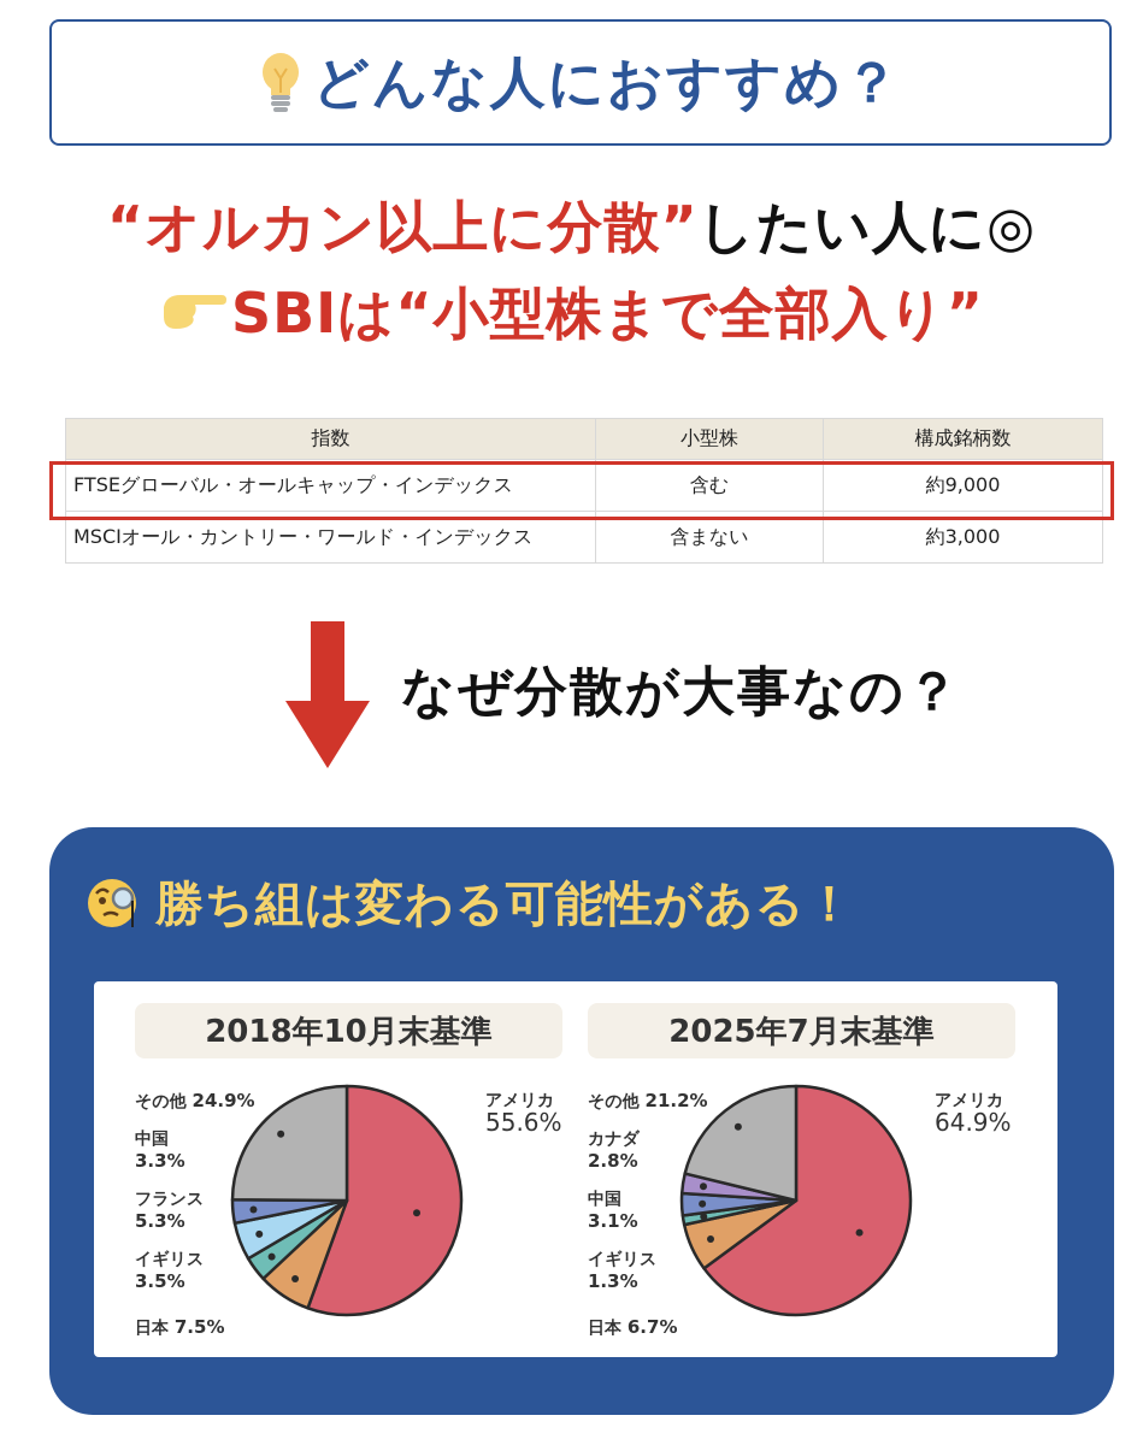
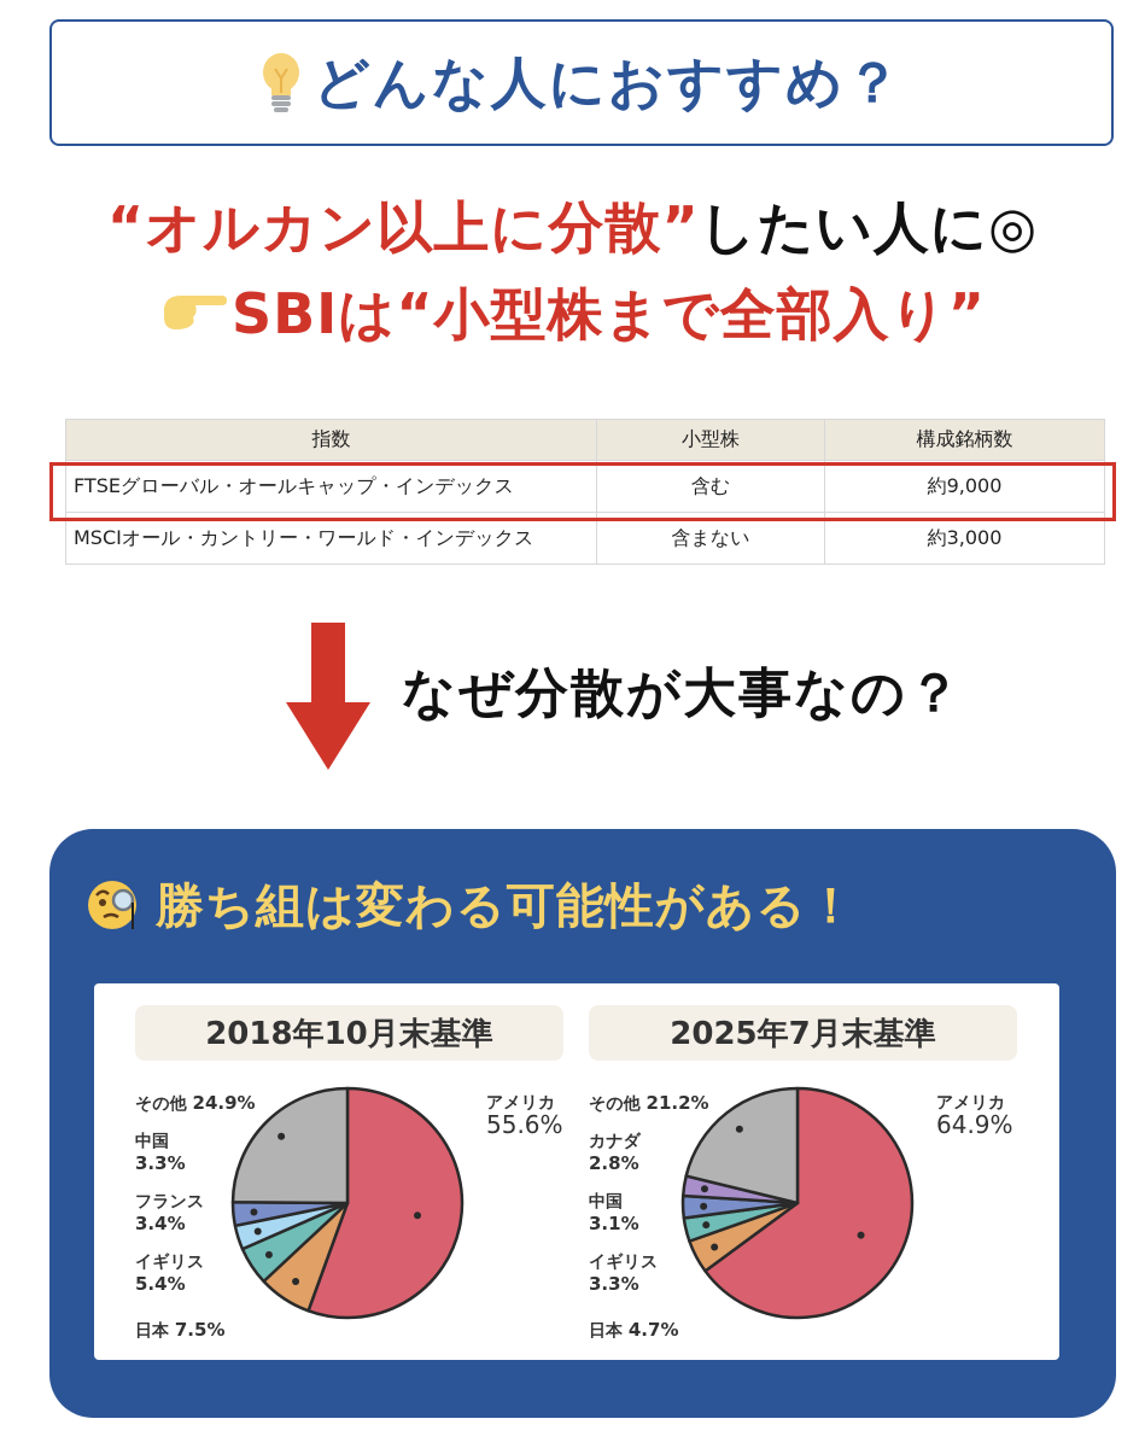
2018年10月末基準/イギリス: 3.5% -> 5.4%
2018年10月末基準/フランス: 5.3% -> 3.4%
2025年7月末基準/日本: 6.7% -> 4.7%
2025年7月末基準/イギリス: 1.3% -> 3.3%
